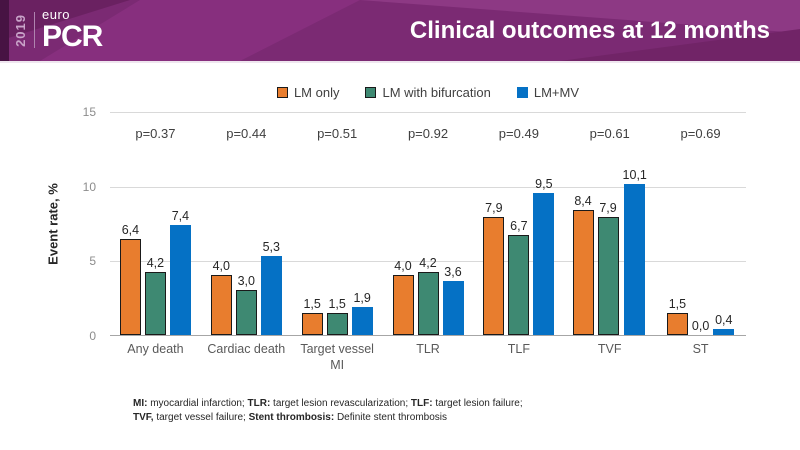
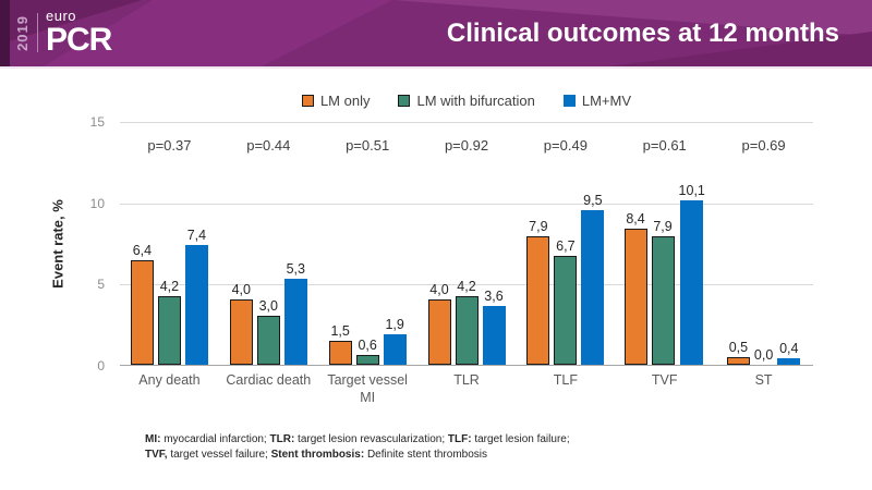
LM with bifurcation/Target vessel MI: 1,5 -> 0,6
LM only/ST: 1,5 -> 0,5
